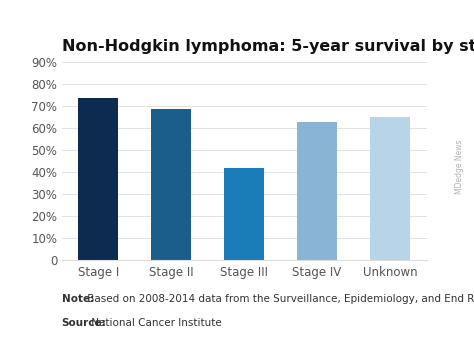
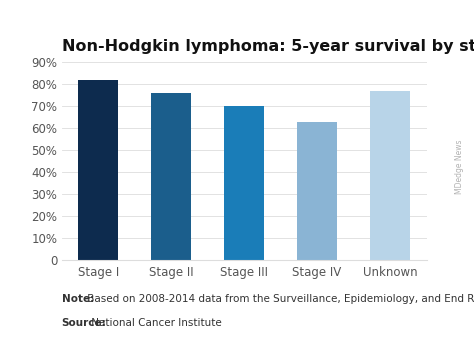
Stage I: 74% -> 82%
Stage II: 69% -> 76%
Stage III: 42% -> 70%
Unknown: 65% -> 77%
